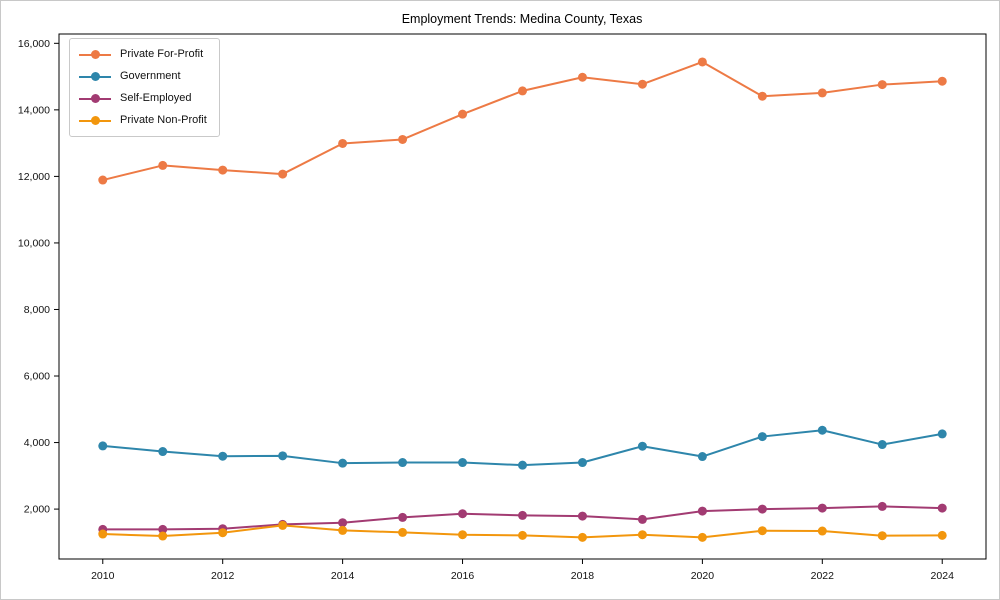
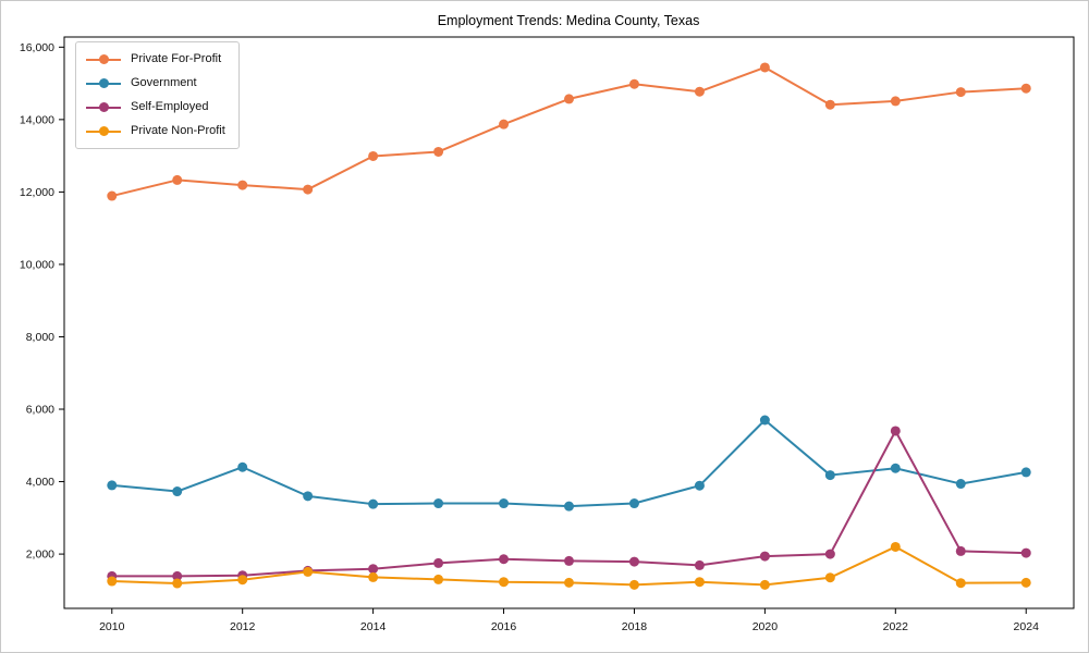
Government/2012: 3600 -> 4400
Government/2020: 3600 -> 5700
Self-Employed/2022: 2000 -> 5400
Private Non-Profit/2022: 1300 -> 2200
